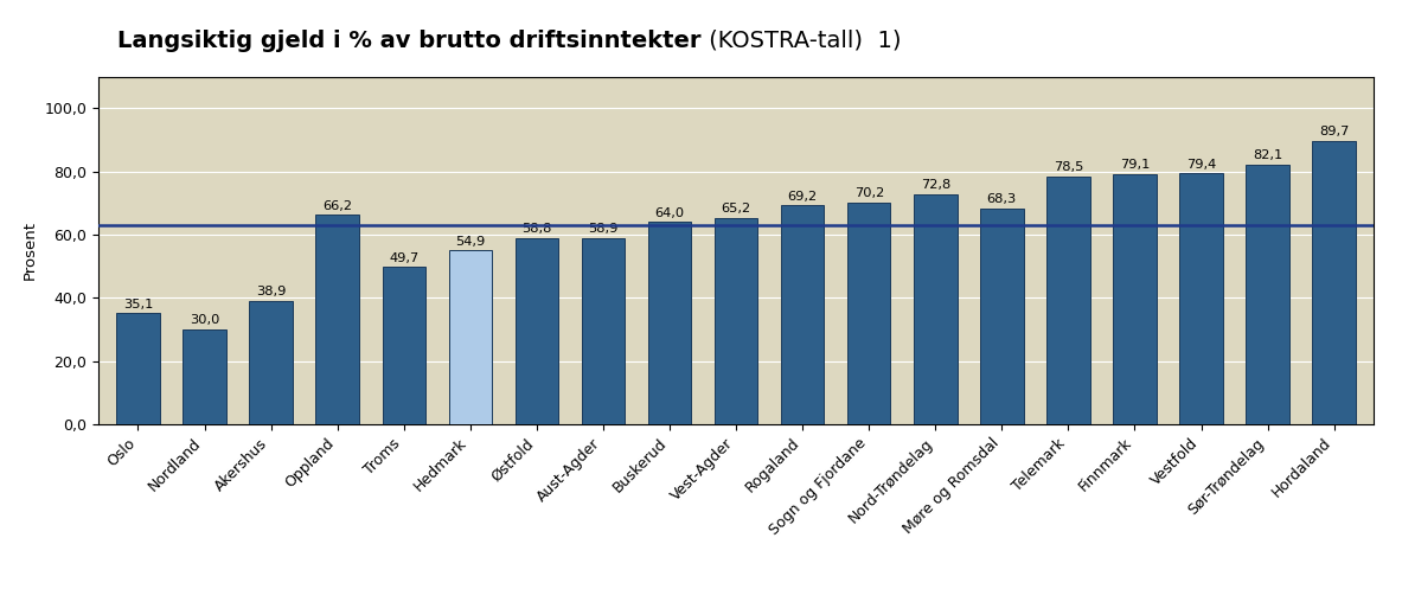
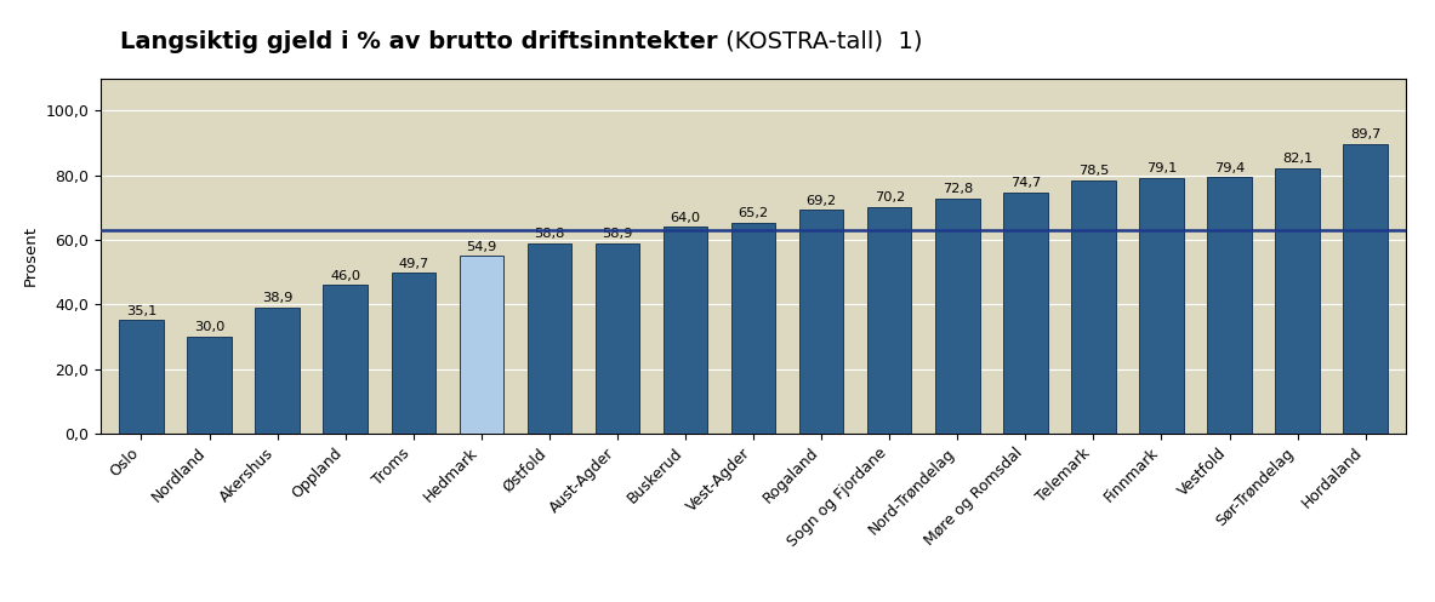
Oppland: 66,2 -> 46,0
Møre og Romsdal: 68,3 -> 74,7
